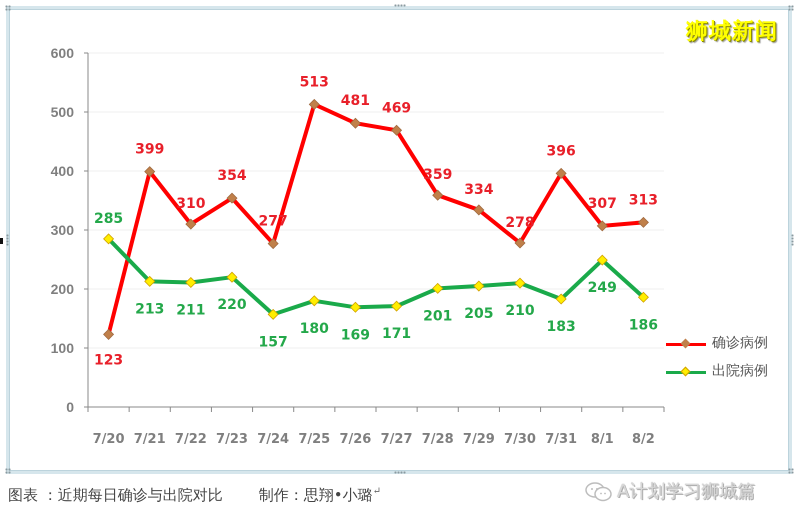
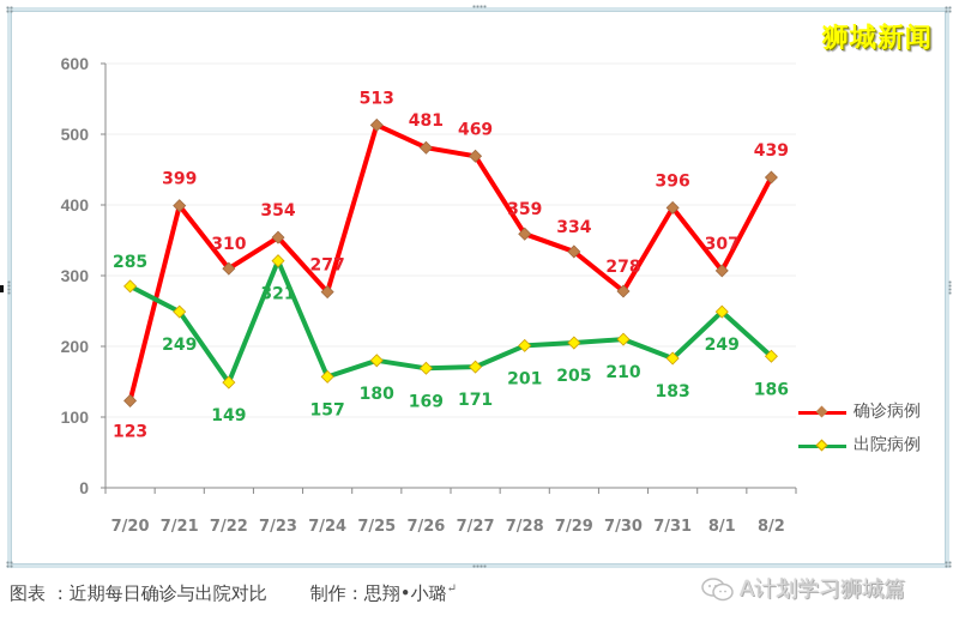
出院病例/7/21: 213 -> 249
出院病例/7/22: 211 -> 149
出院病例/7/23: 220 -> 321
确诊病例/8/2: 313 -> 439
